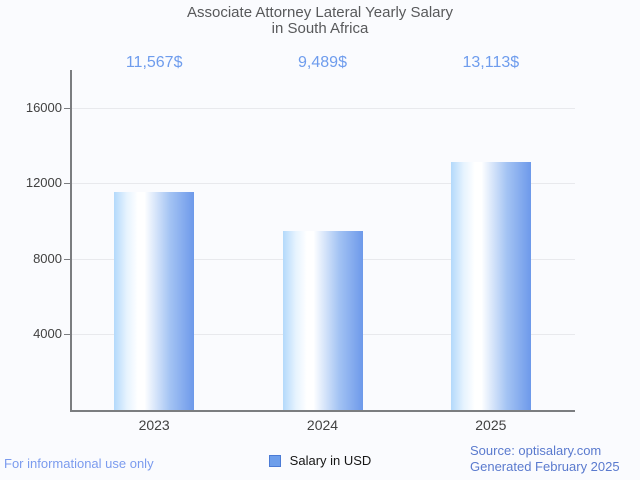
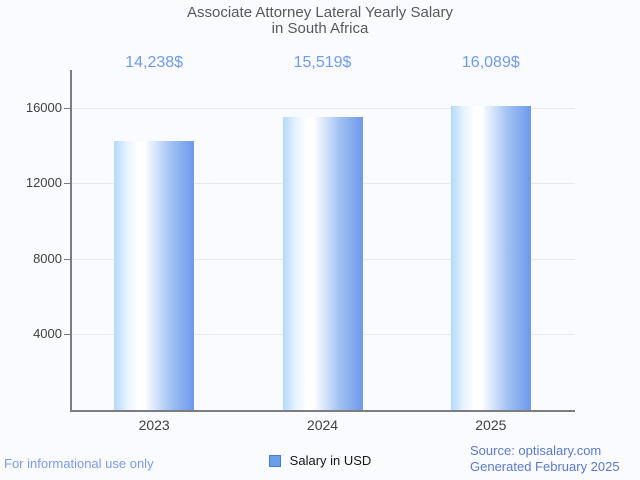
2023: 11,567 -> 14,238
2024: 9,489 -> 15,519
2025: 13,113 -> 16,089
